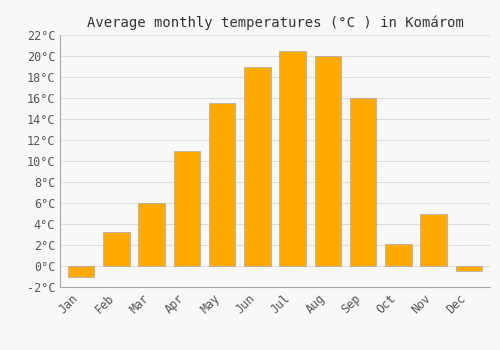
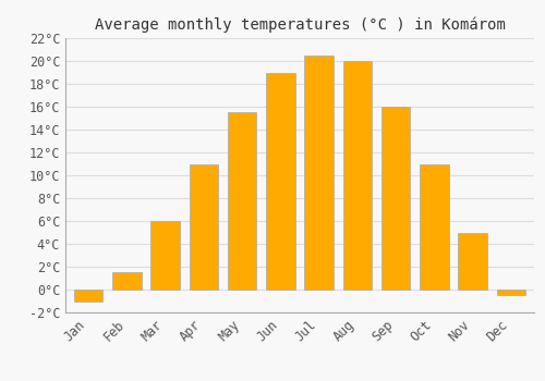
Feb: 3.2°C -> 1.5°C
Oct: 2.1°C -> 11.0°C
